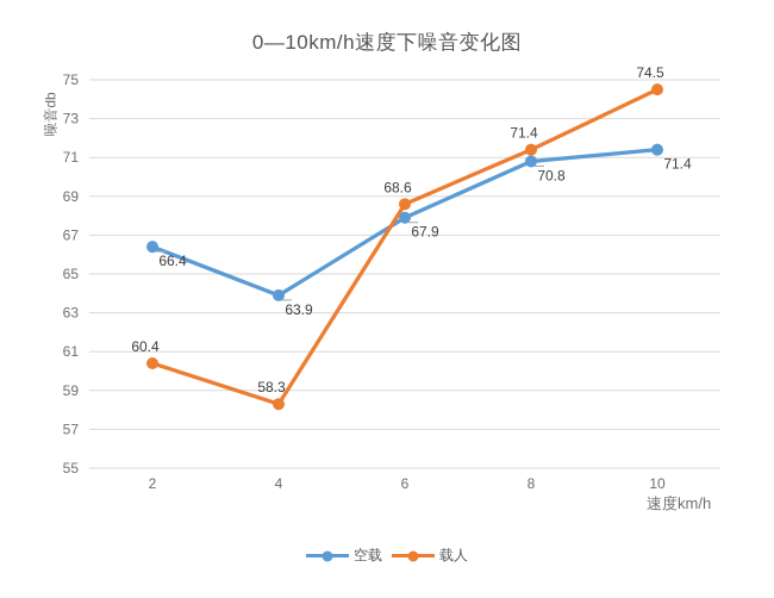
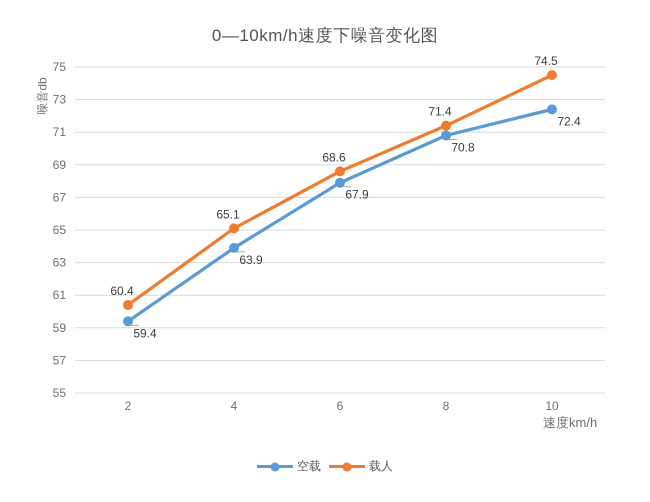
空载/2: 66.4 -> 59.4
载人/4: 58.3 -> 65.1
空载/10: 71.4 -> 72.4
